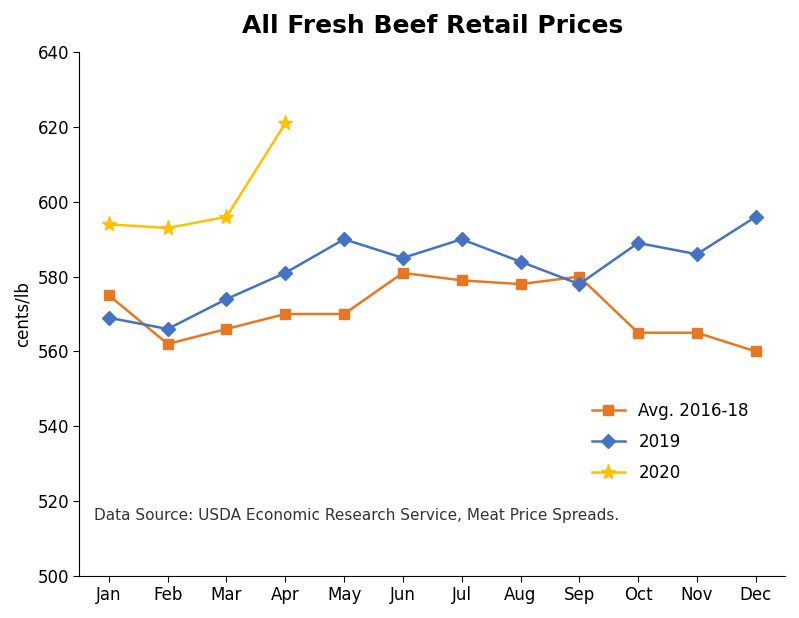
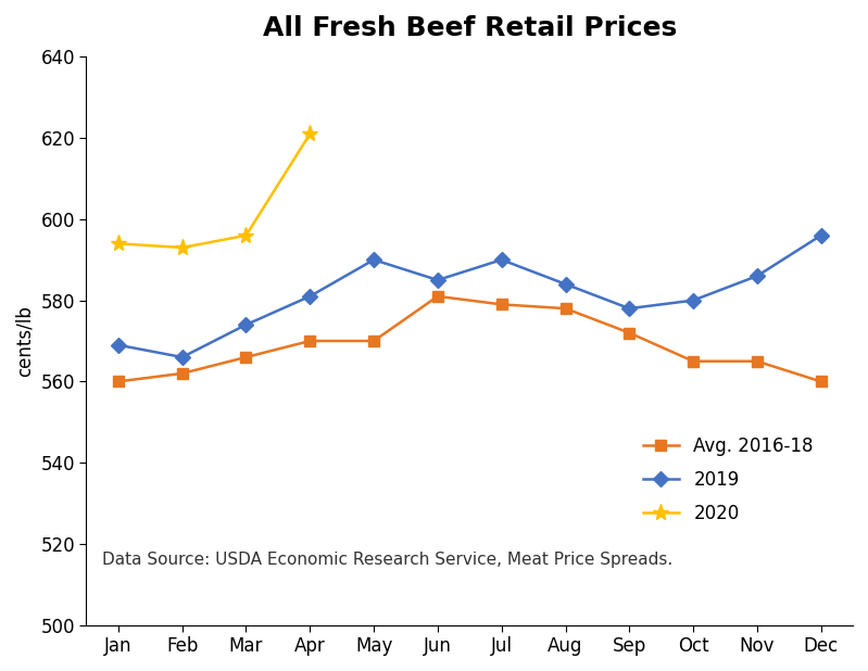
Avg. 2016-18/Jan: 575 -> 560
Avg. 2016-18/Sep: 580 -> 572
2019/Oct: 589 -> 580
